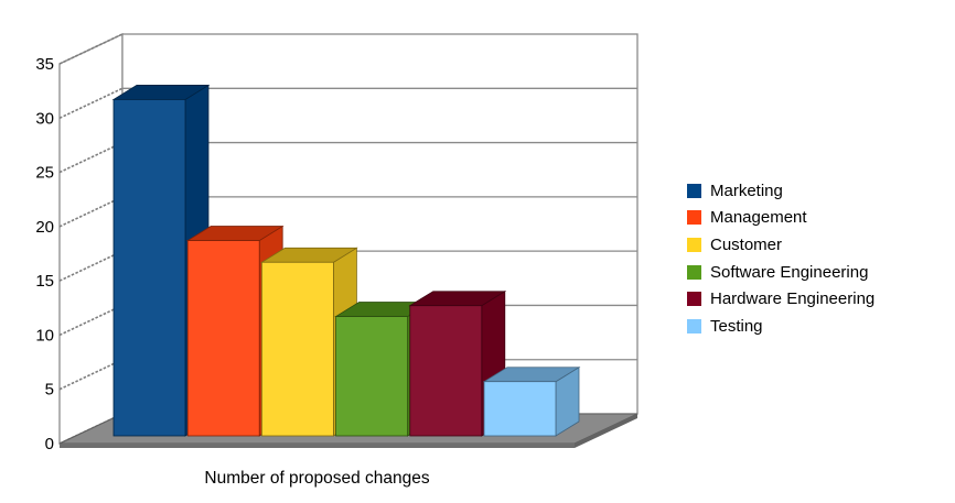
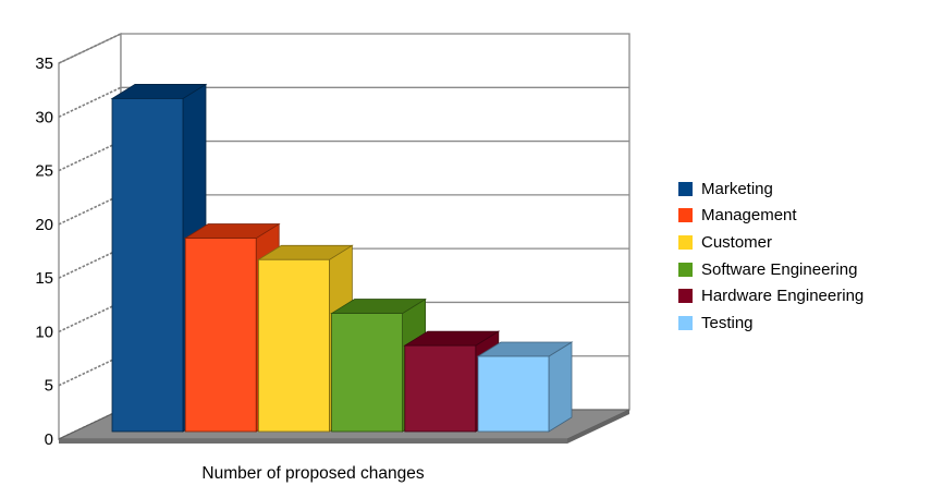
Hardware Engineering: 12 -> 8
Testing: 5 -> 7
